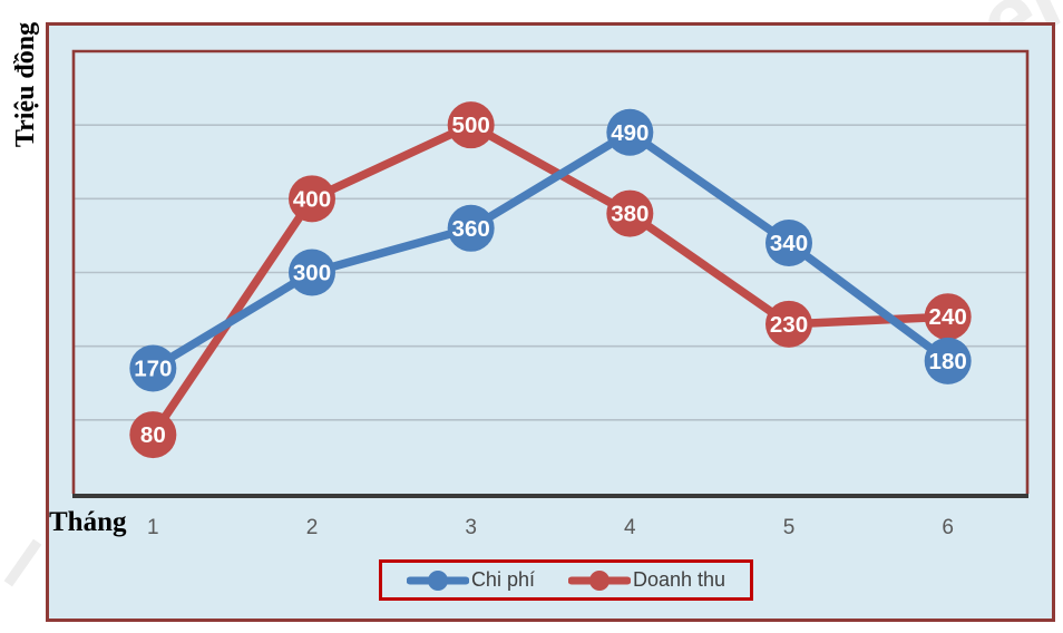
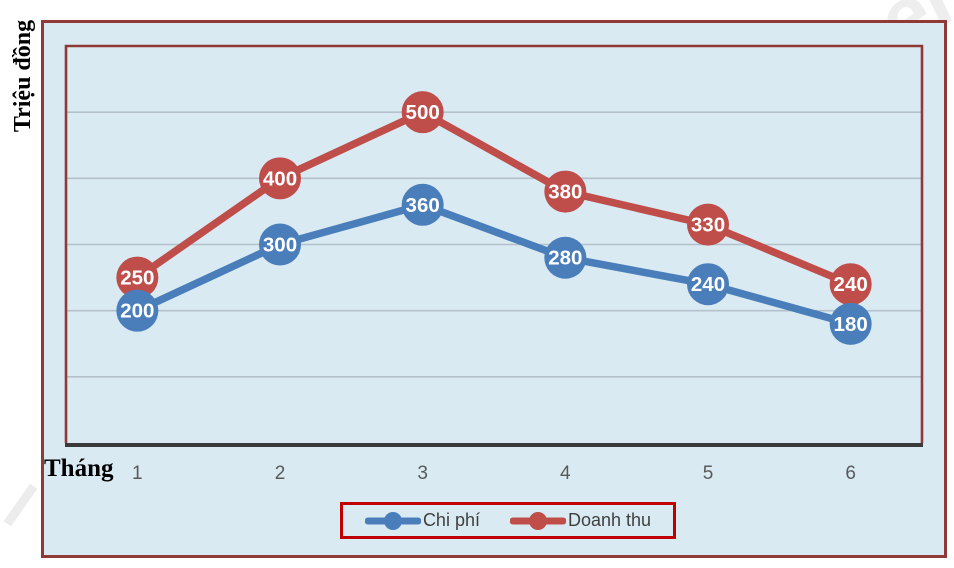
Chi phí/1: 170 -> 200
Doanh thu/1: 80 -> 250
Chi phí/4: 490 -> 280
Chi phí/5: 340 -> 240
Doanh thu/5: 230 -> 330
